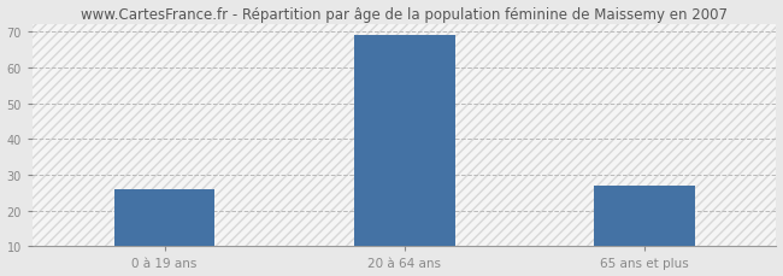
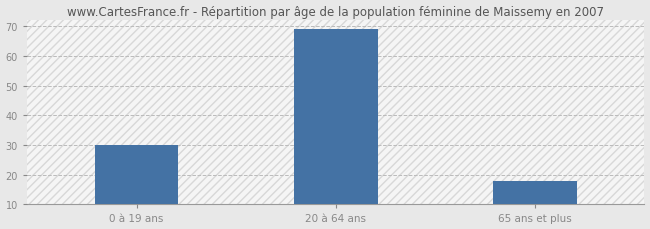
0 à 19 ans: 26 -> 30
65 ans et plus: 27 -> 18
